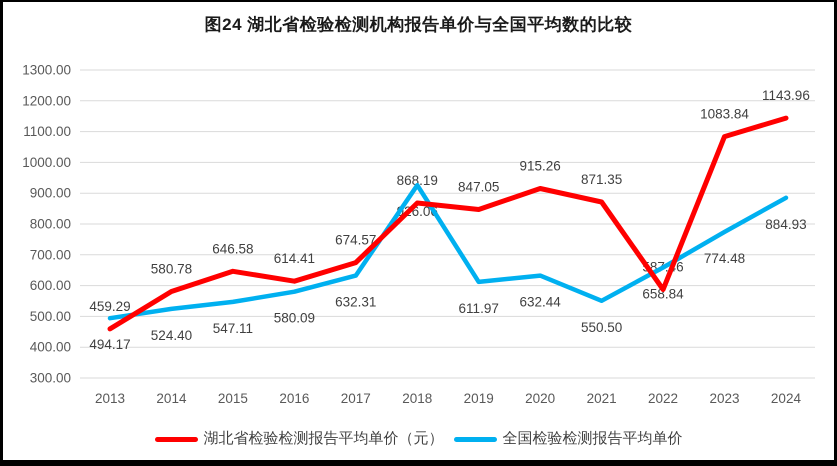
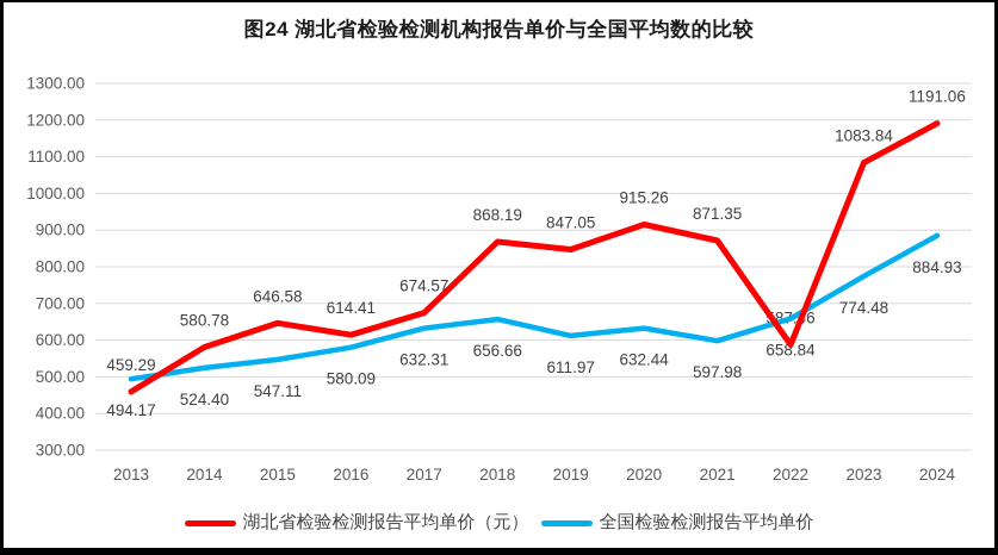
全国检验检测报告平均单价/2018: 926.06 -> 656.66
全国检验检测报告平均单价/2021: 550.50 -> 597.98
湖北省检验检测报告平均单价（元）/2024: 1143.96 -> 1191.06
